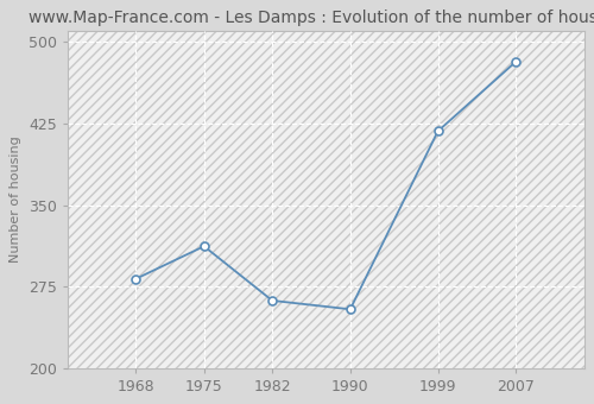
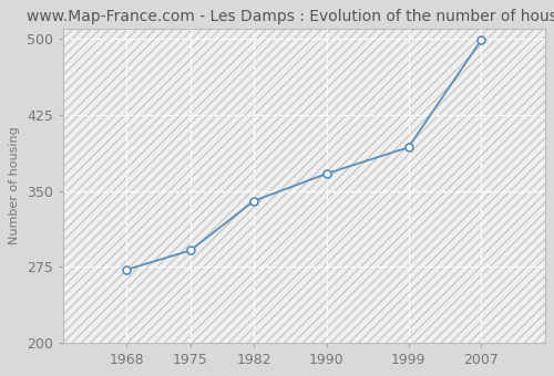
1968: 282 -> 272
1975: 312 -> 291
1982: 262 -> 340
1990: 254 -> 367
1999: 418 -> 393
2007: 482 -> 499
